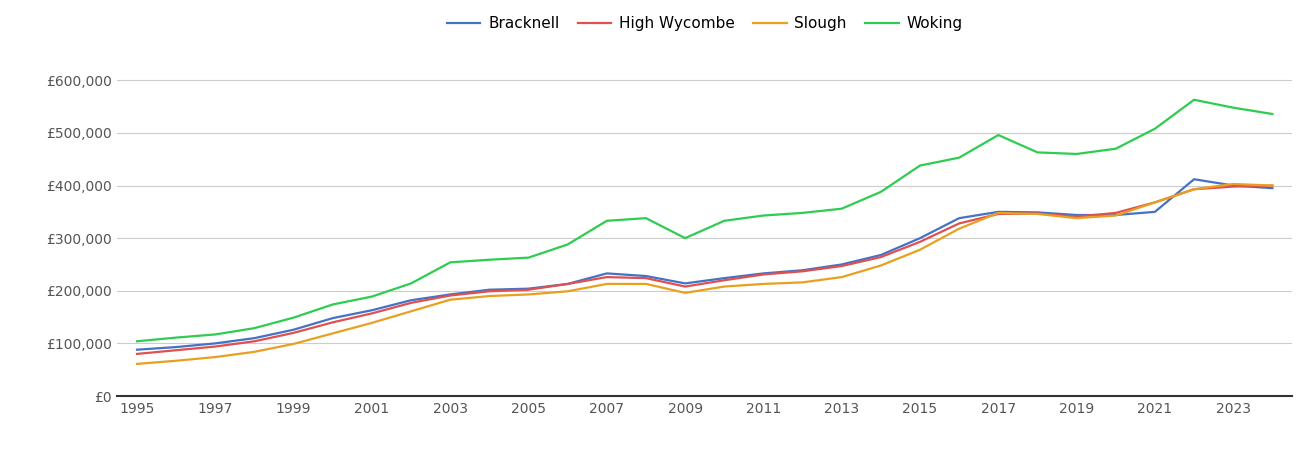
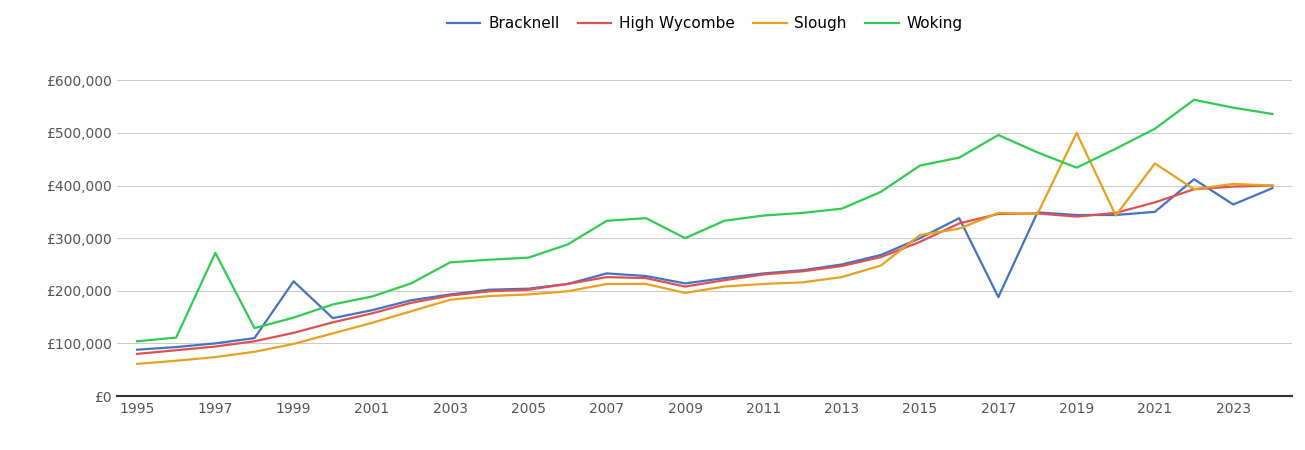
Woking/1997: £117,000 -> £272,000
Bracknell/1999: £126,000 -> £218,000
Slough/2015: £278,000 -> £306,000
Bracknell/2017: £350,000 -> £188,000
Slough/2019: £338,000 -> £500,000
Woking/2019: £460,000 -> £434,000
Slough/2021: £368,000 -> £442,000
Bracknell/2023: £400,000 -> £364,000
